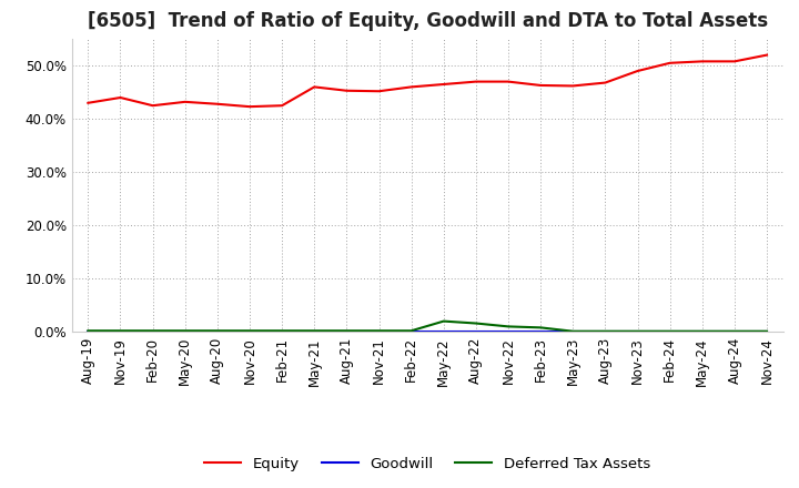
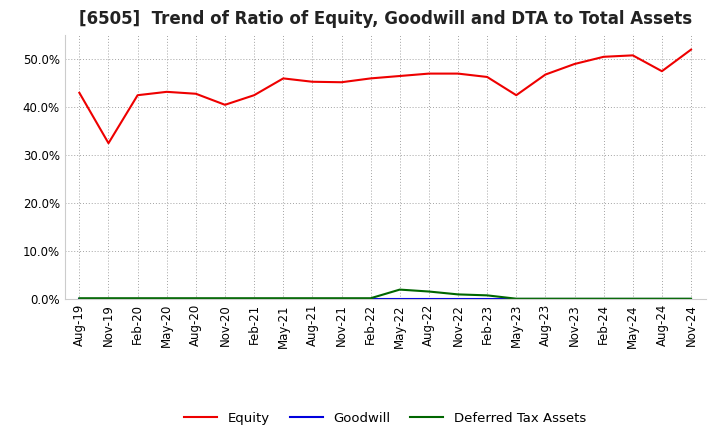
Equity/Nov-19: 44.0% -> 32.5%
Equity/Nov-20: 42.3% -> 40.5%
Equity/May-23: 46.2% -> 42.5%
Equity/Aug-24: 50.8% -> 47.5%
